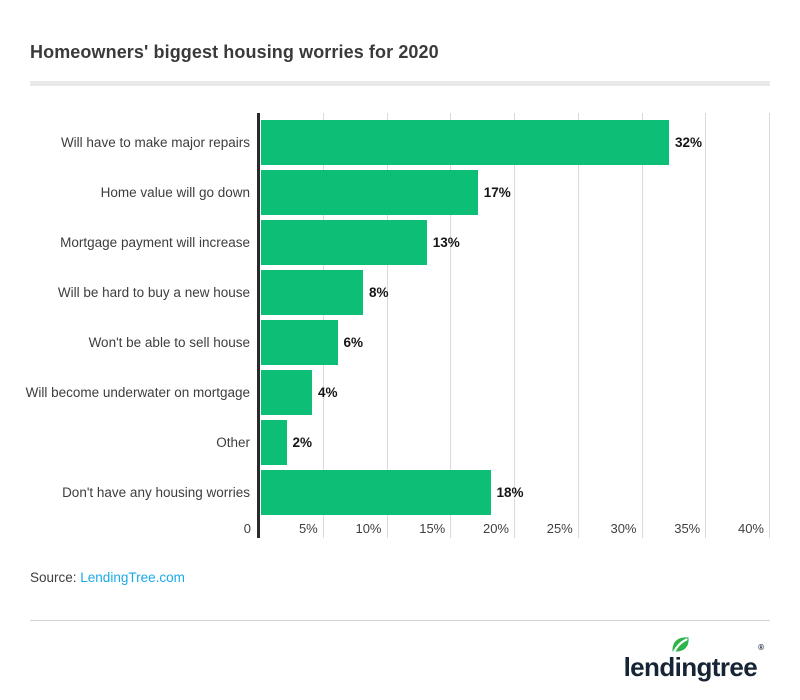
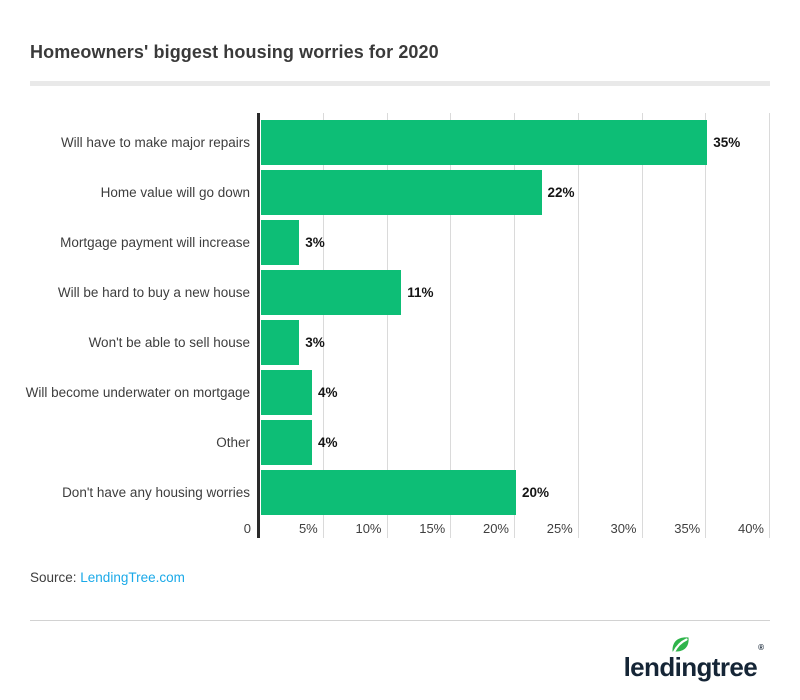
Will have to make major repairs: 32% -> 35%
Home value will go down: 17% -> 22%
Mortgage payment will increase: 13% -> 3%
Will be hard to buy a new house: 8% -> 11%
Won't be able to sell house: 6% -> 3%
Other: 2% -> 4%
Don't have any housing worries: 18% -> 20%
